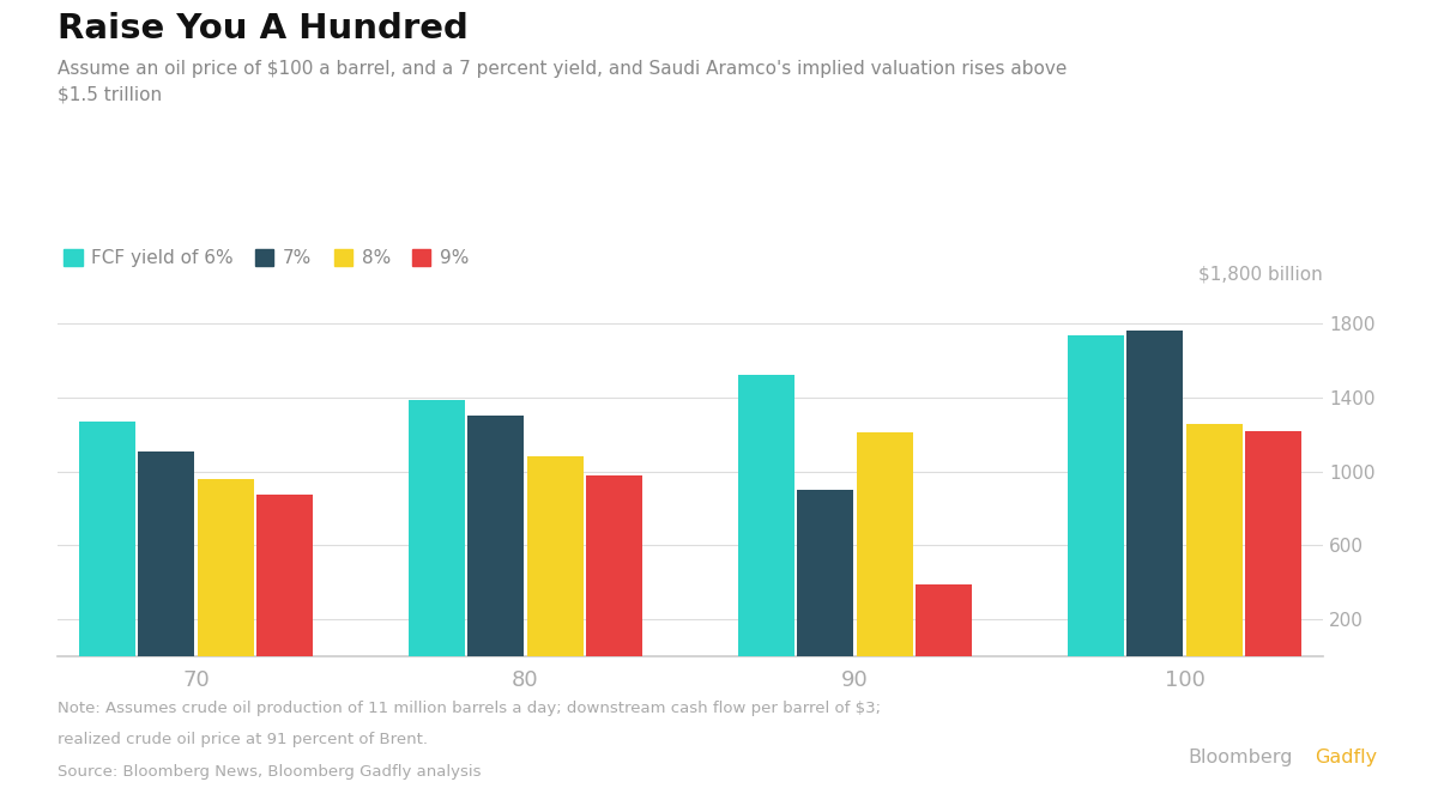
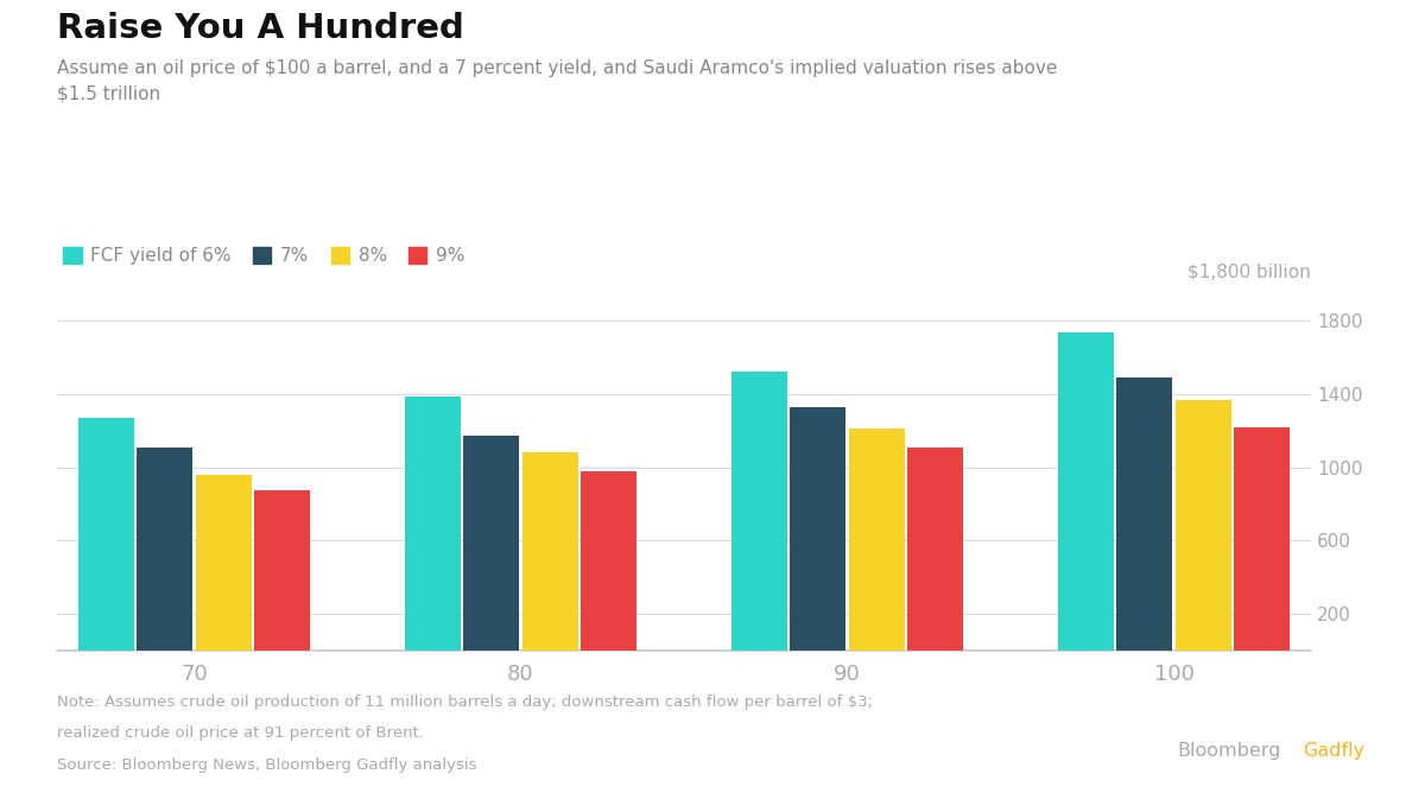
7%/80: 1300 -> 1180
7%/90: 900 -> 1330
9%/90: 390 -> 1110
7%/100: 1760 -> 1490
8%/100: 1260 -> 1370
